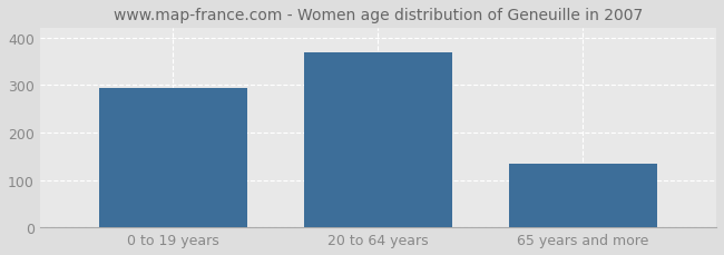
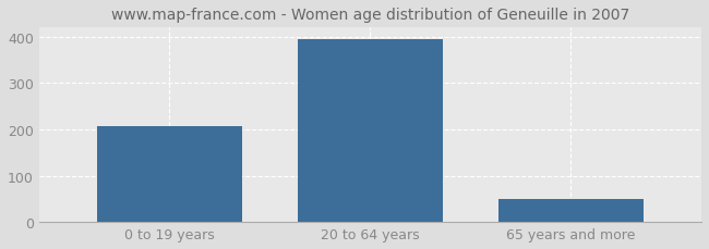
0 to 19 years: 295 -> 208
20 to 64 years: 370 -> 396
65 years and more: 135 -> 50
